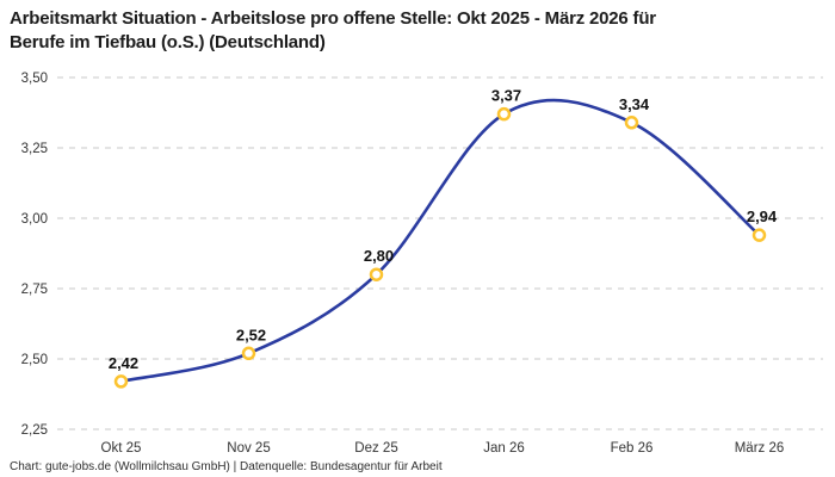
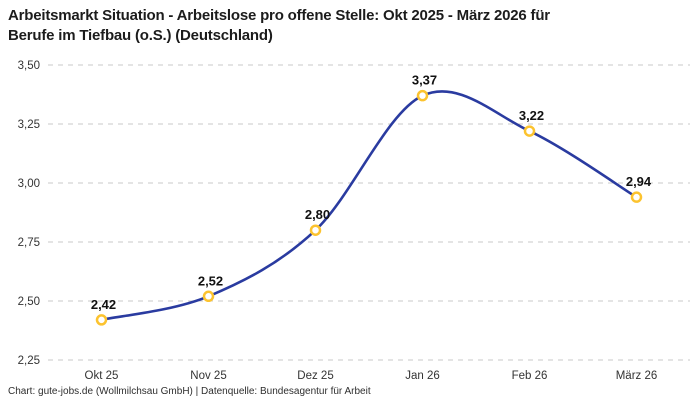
Feb 26: 3,34 -> 3,22
